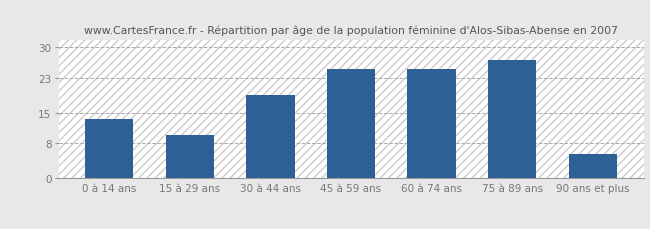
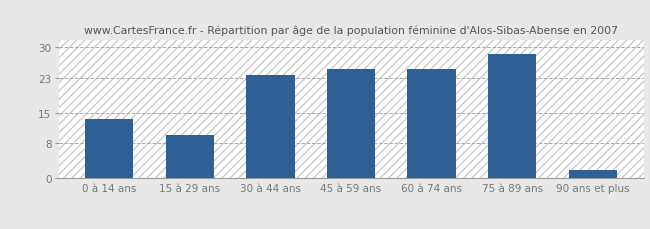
30 à 44 ans: 19.0 -> 23.5
75 à 89 ans: 27.0 -> 28.5
90 ans et plus: 5.5 -> 2.0
